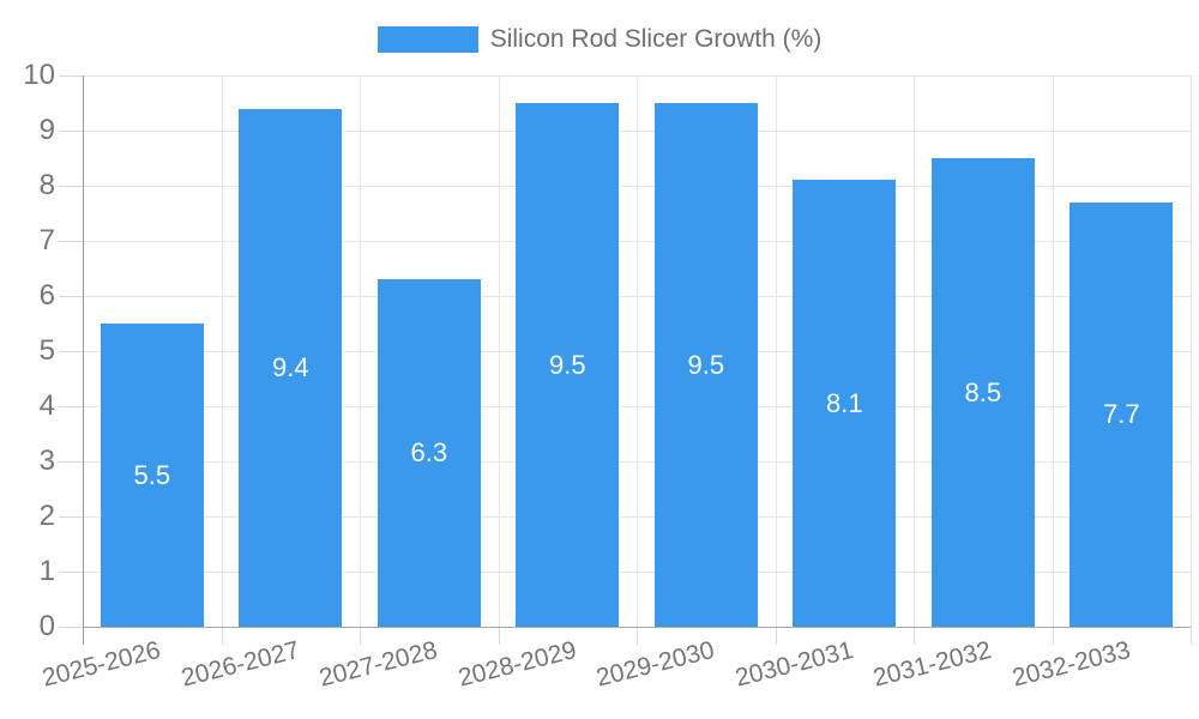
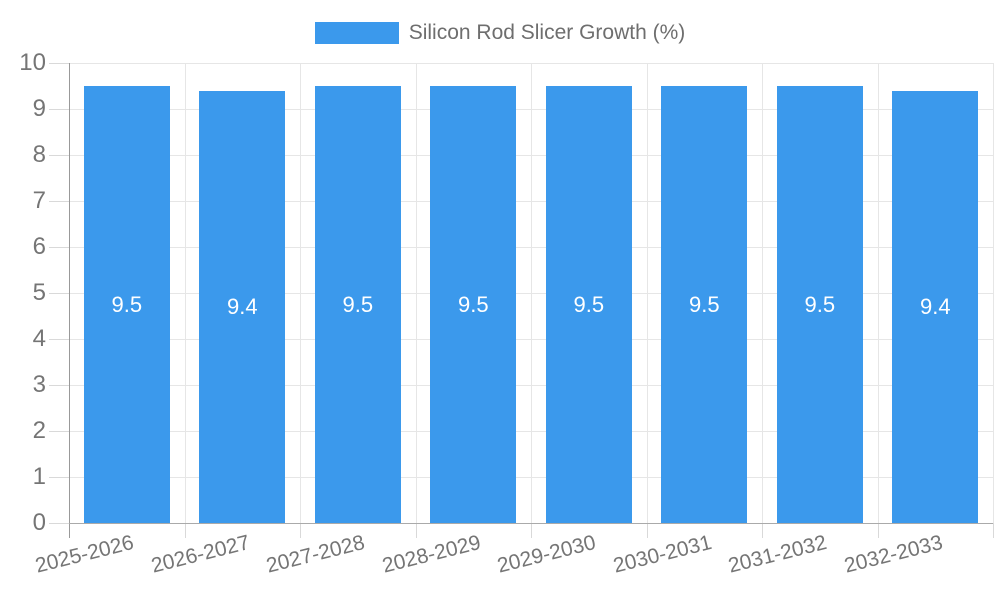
2025-2026: 5.5 -> 9.5
2027-2028: 6.3 -> 9.5
2030-2031: 8.1 -> 9.5
2031-2032: 8.5 -> 9.5
2032-2033: 7.7 -> 9.4
